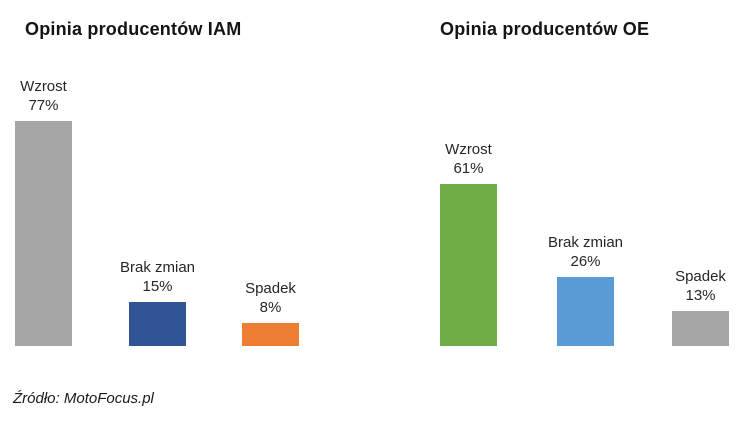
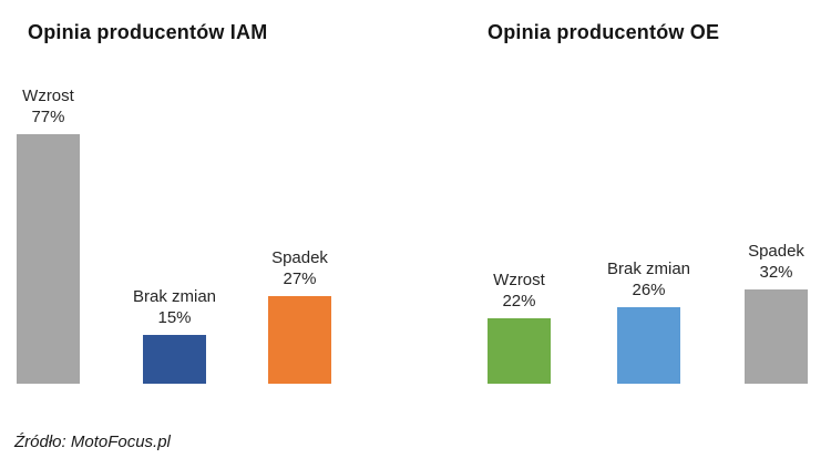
Opinia producentów IAM/Spadek: 8% -> 27%
Opinia producentów OE/Wzrost: 61% -> 22%
Opinia producentów OE/Spadek: 13% -> 32%
